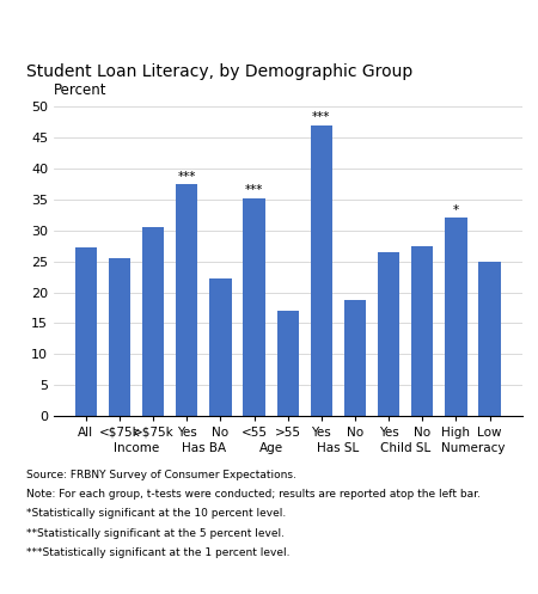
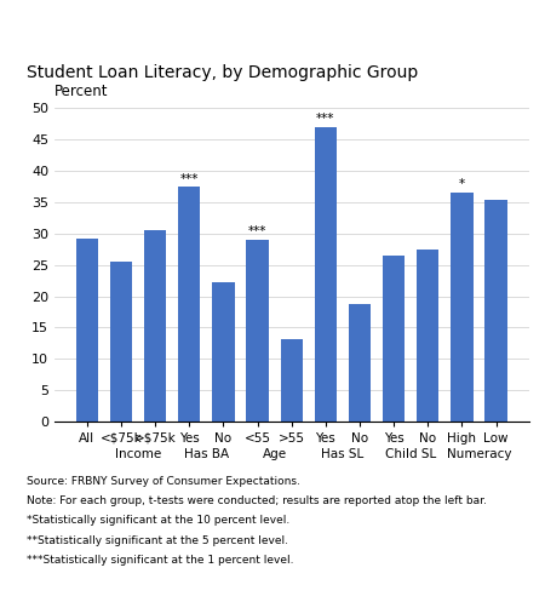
All: 27.3 -> 29.2
<55: 35.2 -> 29.0
>55: 17.1 -> 13.2
High: 32.0 -> 36.6
Low: 25.0 -> 35.4
